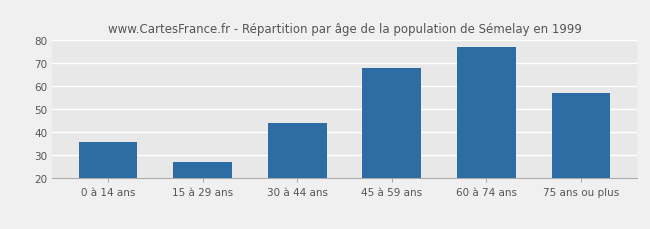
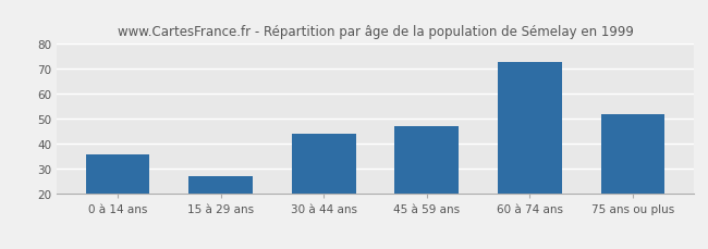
45 à 59 ans: 68 -> 47
60 à 74 ans: 77 -> 73
75 ans ou plus: 57 -> 52
